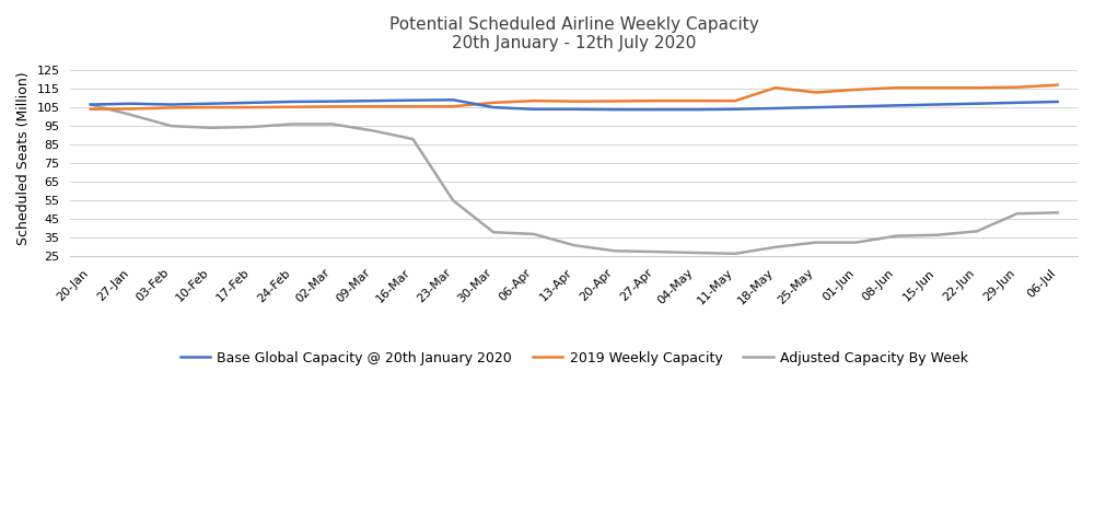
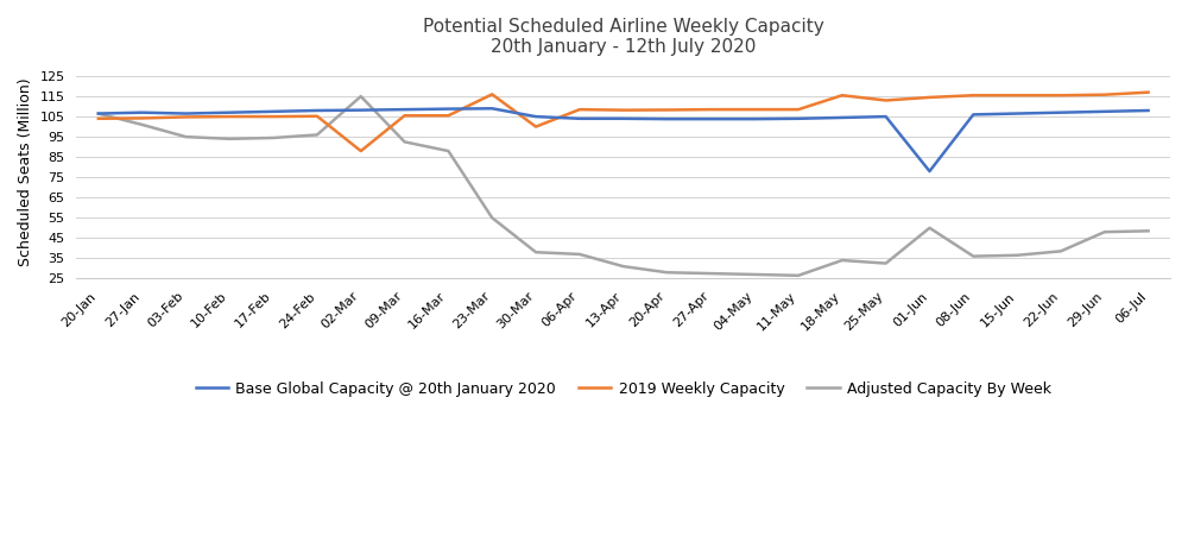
2019 Weekly Capacity/02-Mar: 105 -> 88
Adjusted Capacity By Week/02-Mar: 96 -> 115
2019 Weekly Capacity/23-Mar: 106 -> 116
2019 Weekly Capacity/30-Mar: 108 -> 100
Adjusted Capacity By Week/18-May: 30 -> 34
Base Global Capacity @ 20th January 2020/01-Jun: 106 -> 78
Adjusted Capacity By Week/01-Jun: 32 -> 50
